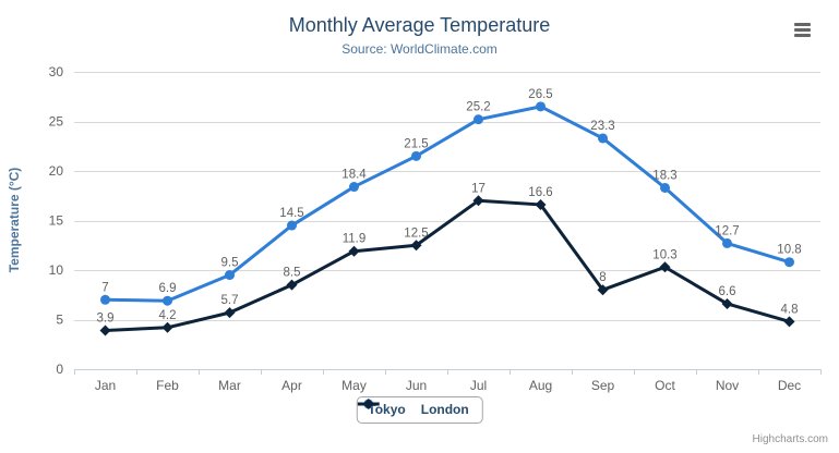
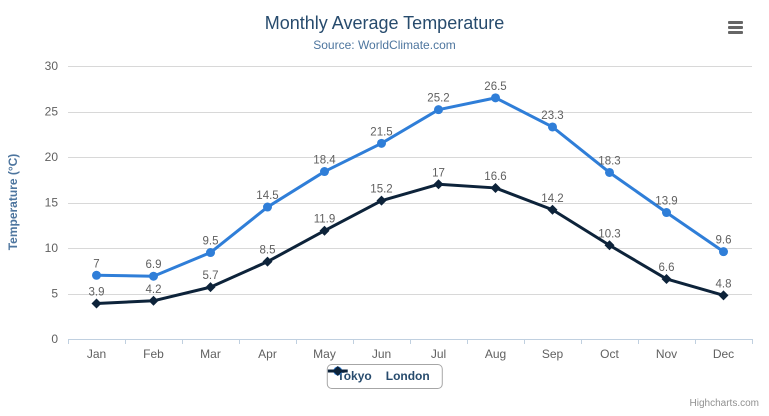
London/Jun: 12.5 -> 15.2
London/Sep: 8 -> 14.2
Tokyo/Nov: 12.7 -> 13.9
Tokyo/Dec: 10.8 -> 9.6
